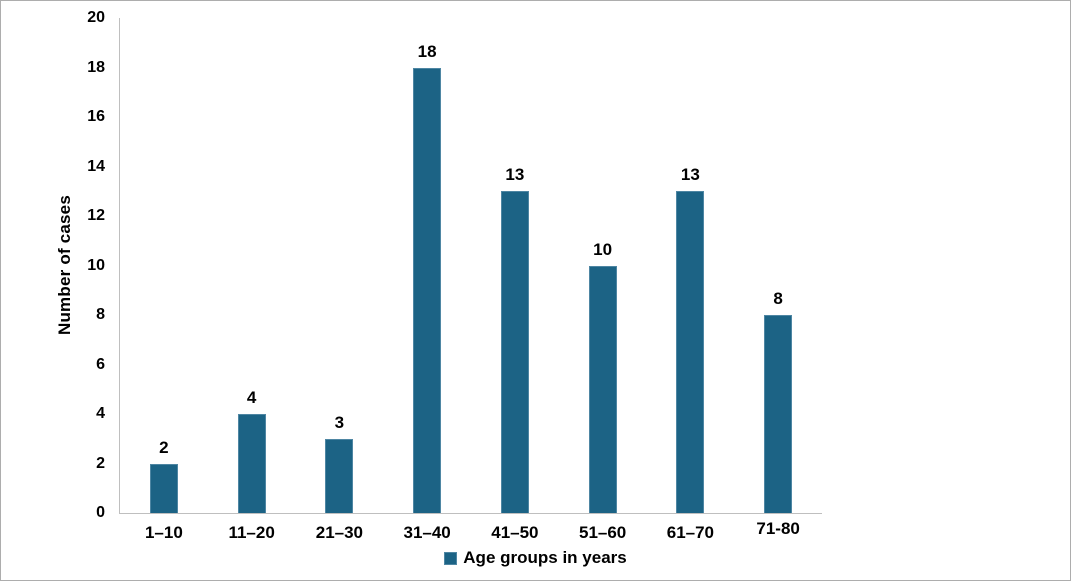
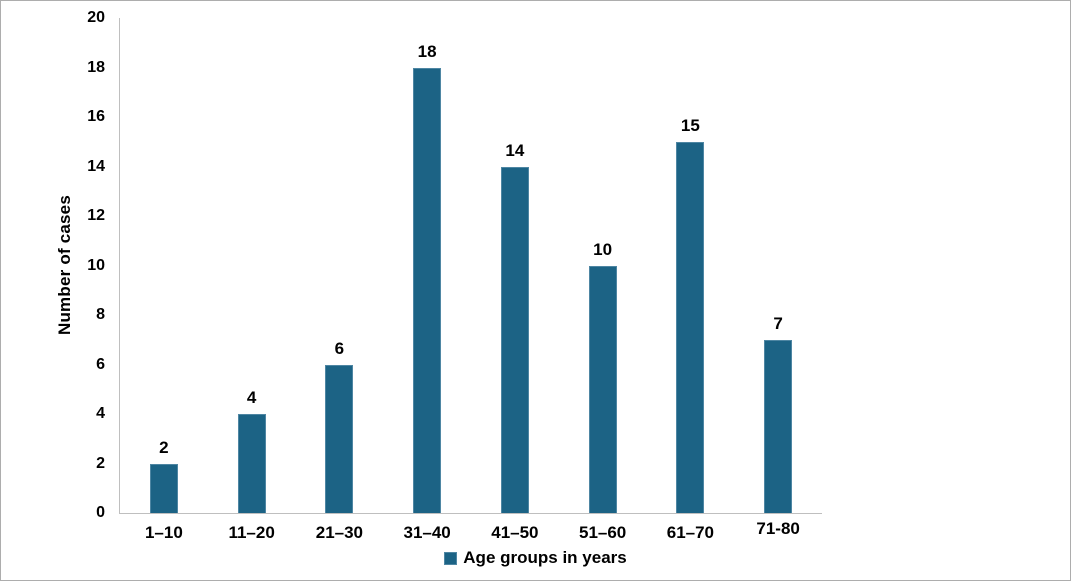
21–30: 3 -> 6
41–50: 13 -> 14
61–70: 13 -> 15
71-80: 8 -> 7
